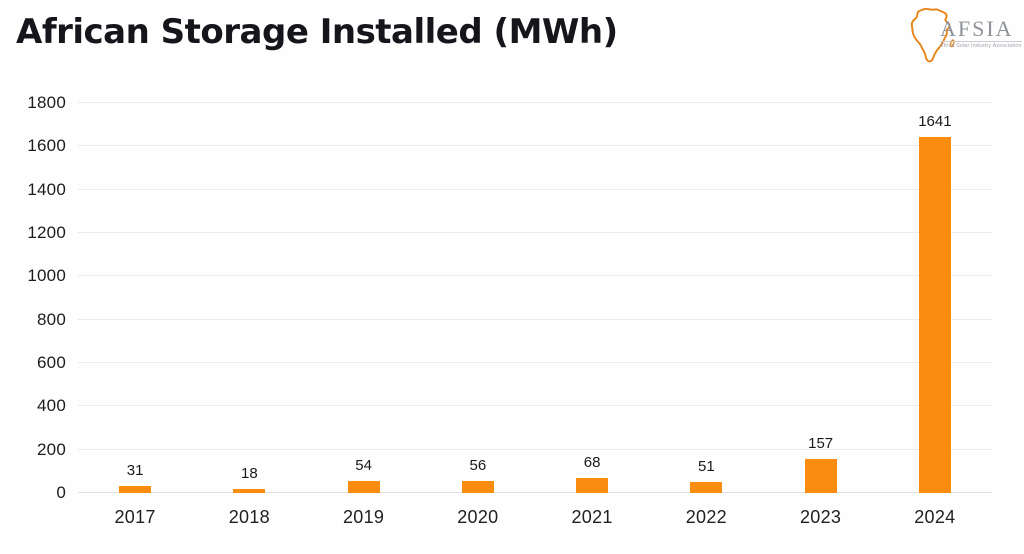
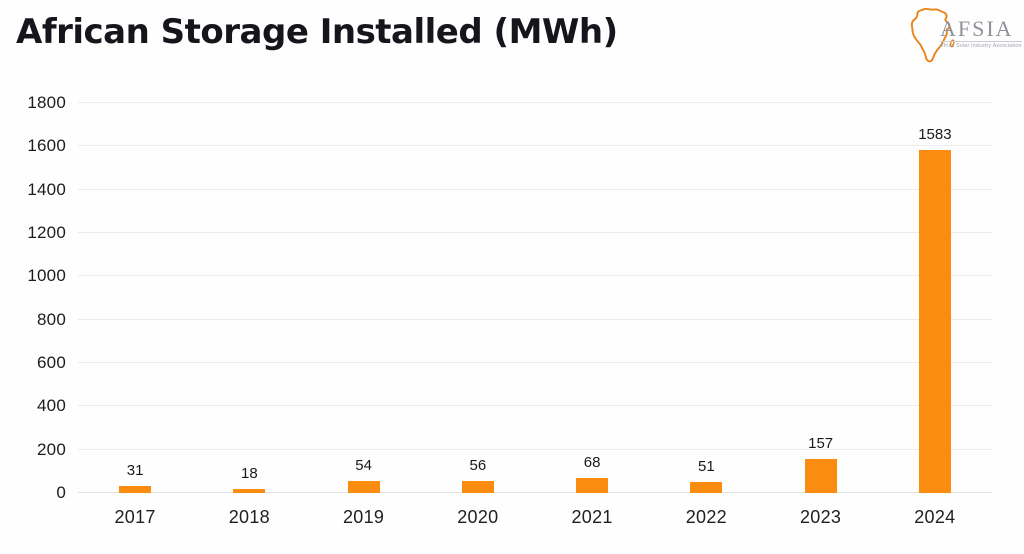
2024: 1641 -> 1583
